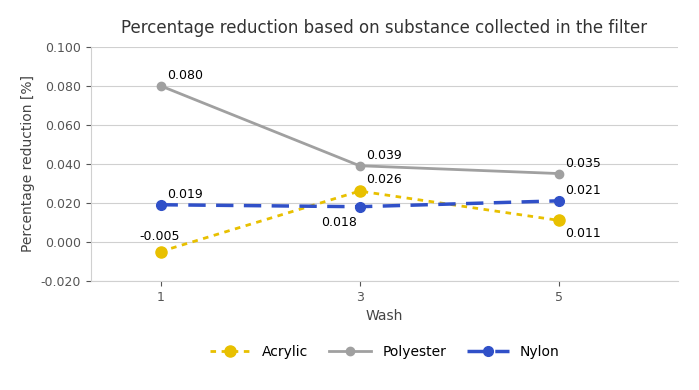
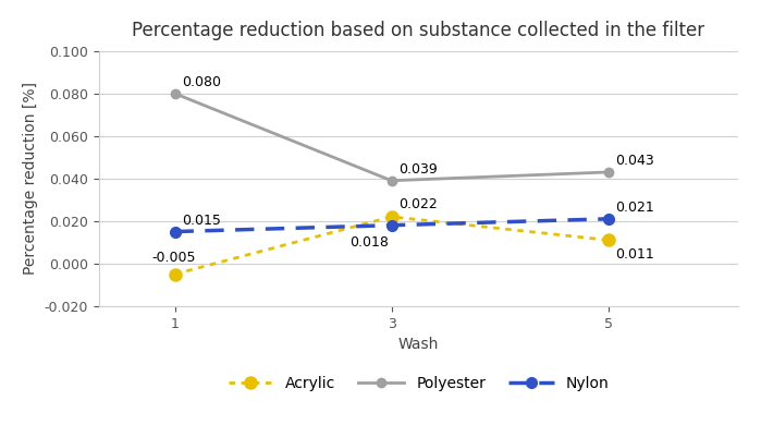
Nylon/1: 0.019 -> 0.015
Acrylic/3: 0.026 -> 0.022
Polyester/5: 0.035 -> 0.043
